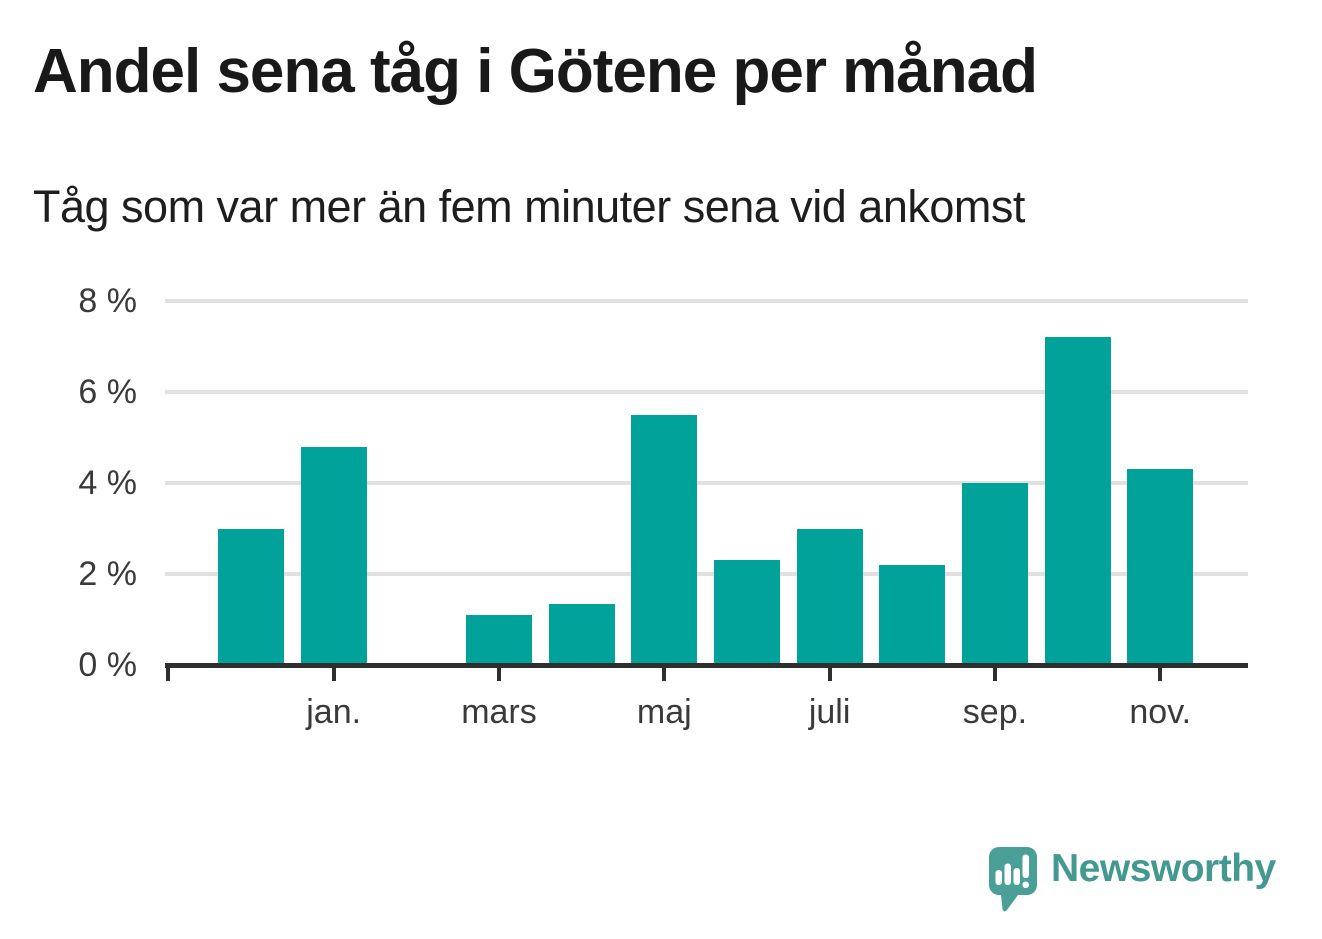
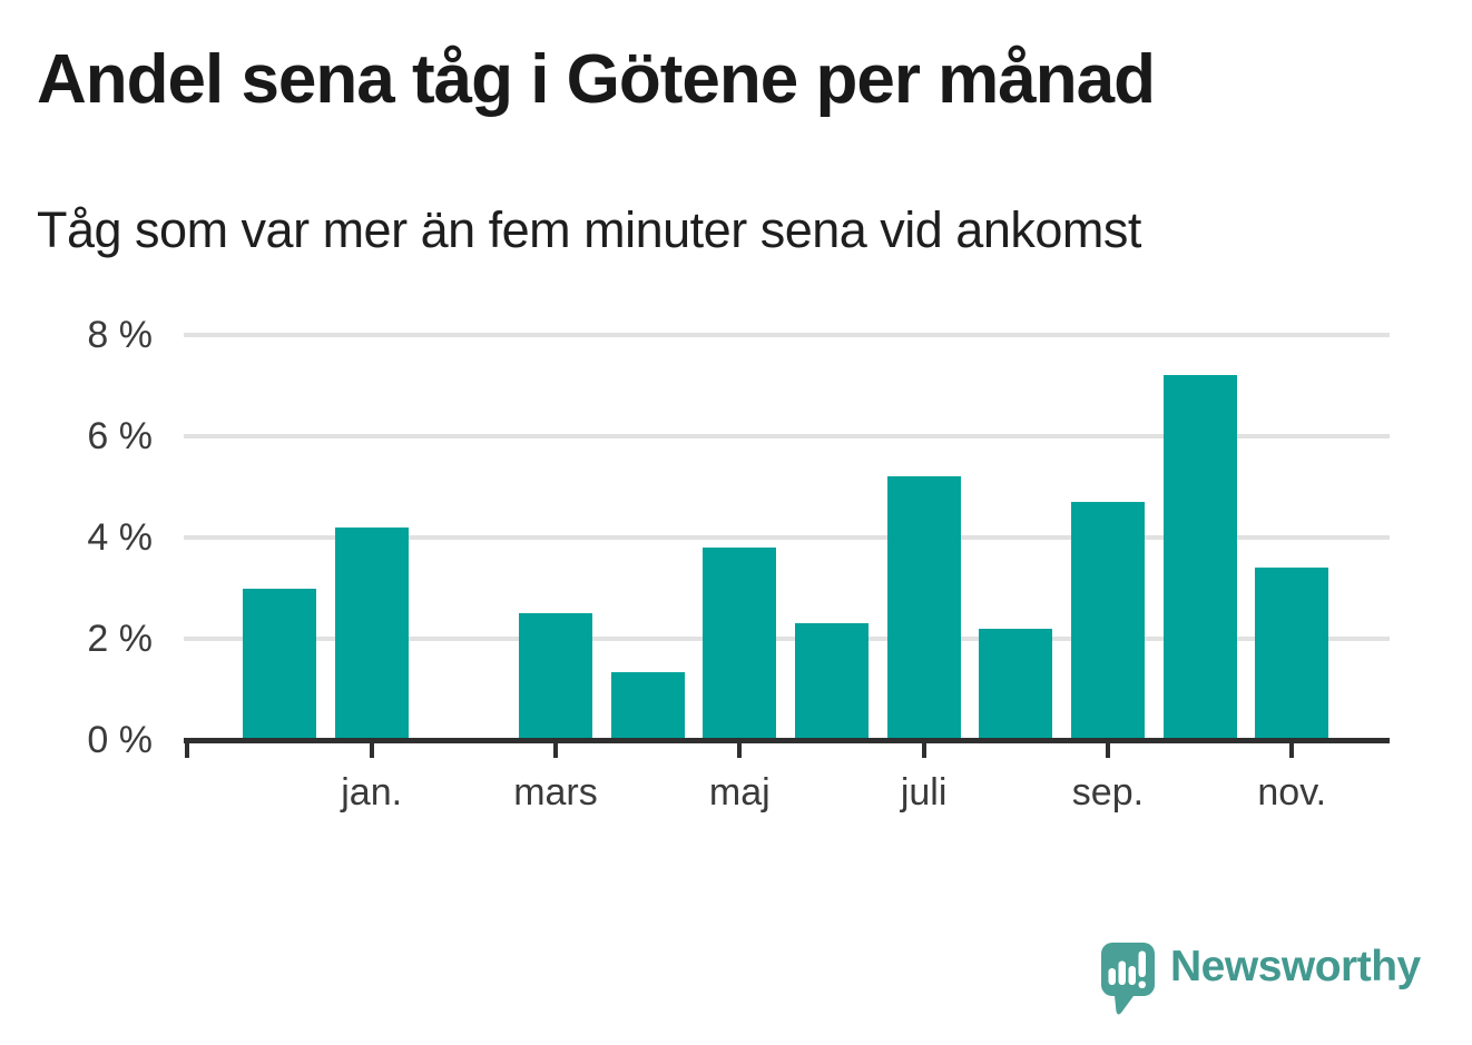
jan.: 4.8% -> 4.2%
mars: 1.1% -> 2.5%
maj: 5.5% -> 3.8%
juli: 3.0% -> 5.2%
sep.: 4.0% -> 4.7%
nov.: 4.3% -> 3.4%
